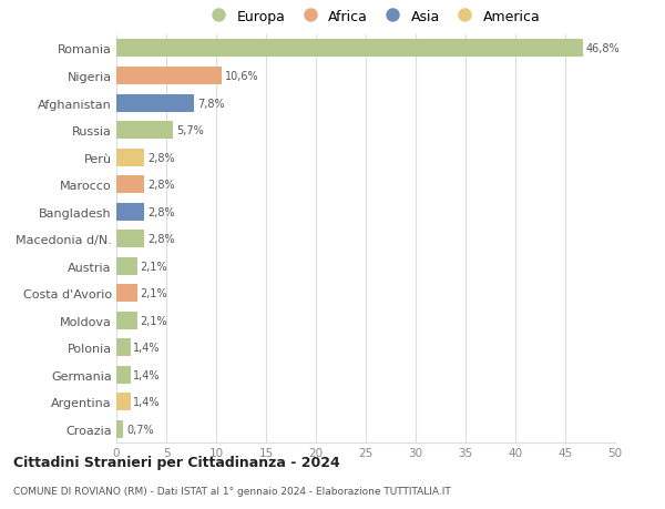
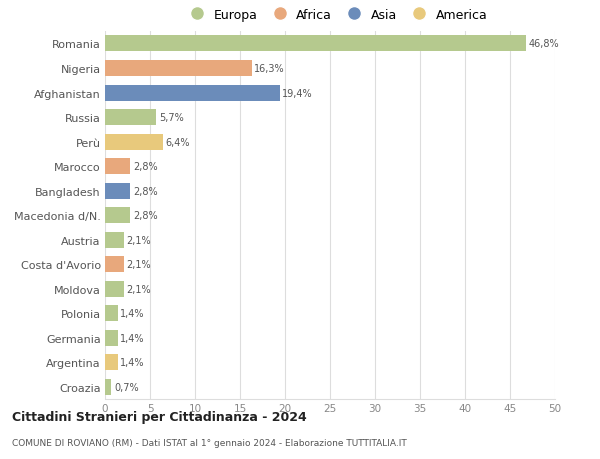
Nigeria: 10,6% -> 16,3%
Afghanistan: 7,8% -> 19,4%
Perù: 2,8% -> 6,4%
